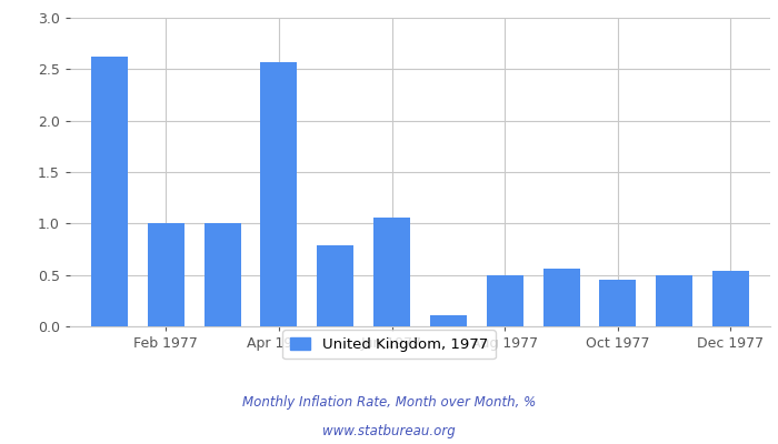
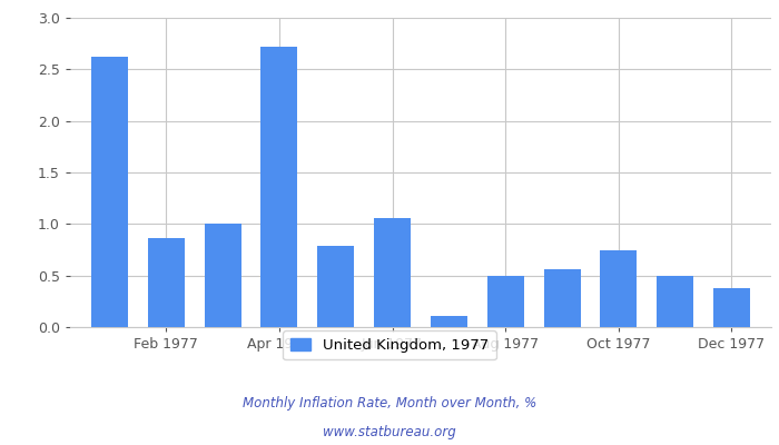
Feb 1977: 1.00 -> 0.86
Apr 1977: 2.57 -> 2.72
Oct 1977: 0.45 -> 0.74
Dec 1977: 0.54 -> 0.38
